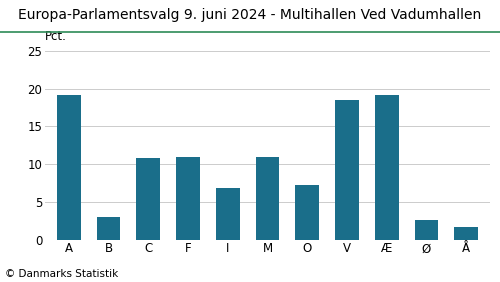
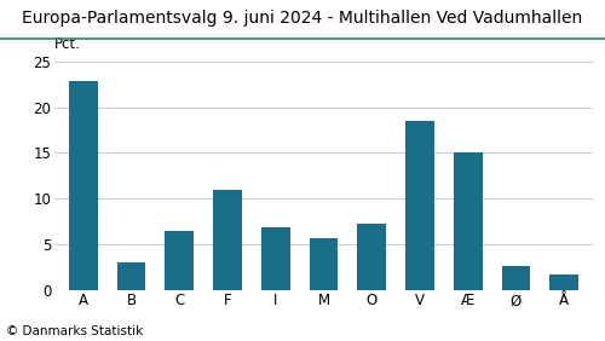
A: 19.2 -> 22.8
C: 10.8 -> 6.5
M: 11.0 -> 5.6
Æ: 19.2 -> 15.0
